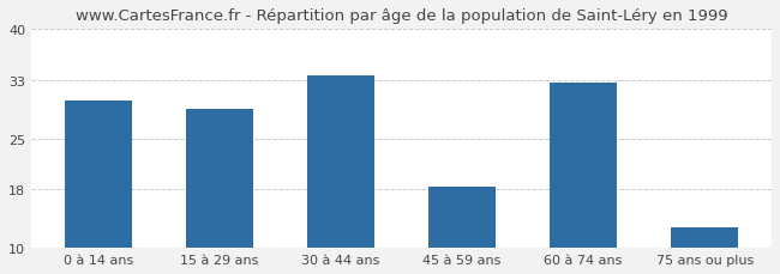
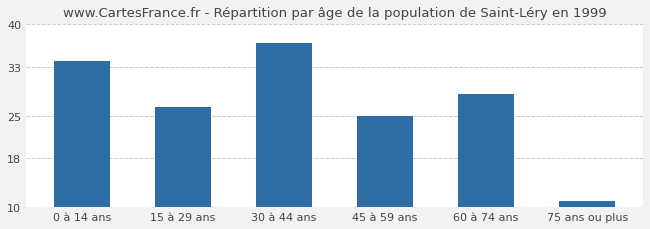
0 à 14 ans: 30.2 -> 34.0
15 à 29 ans: 29.0 -> 26.5
30 à 44 ans: 33.6 -> 37.0
45 à 59 ans: 18.4 -> 25.0
60 à 74 ans: 32.6 -> 28.5
75 ans ou plus: 12.8 -> 11.0
